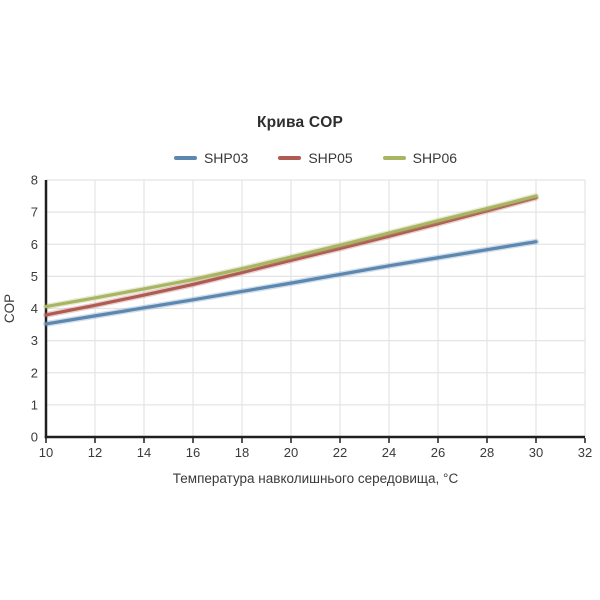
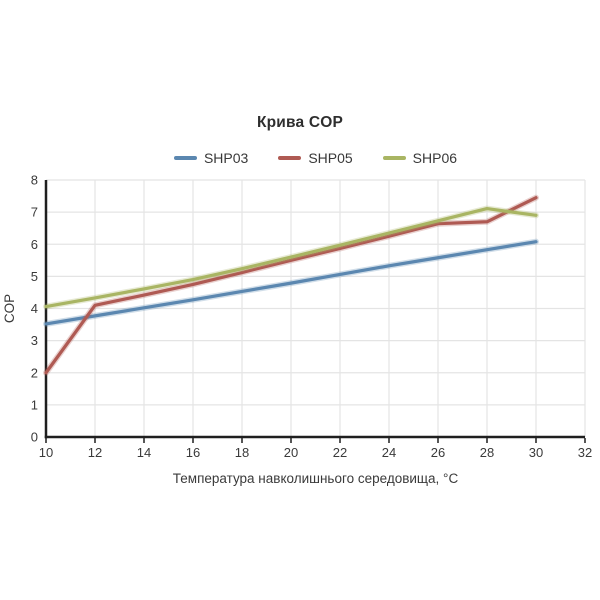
SHP05/10: 3.8 -> 2.0
SHP05/28: 7.0 -> 6.7
SHP06/30: 7.5 -> 6.9
